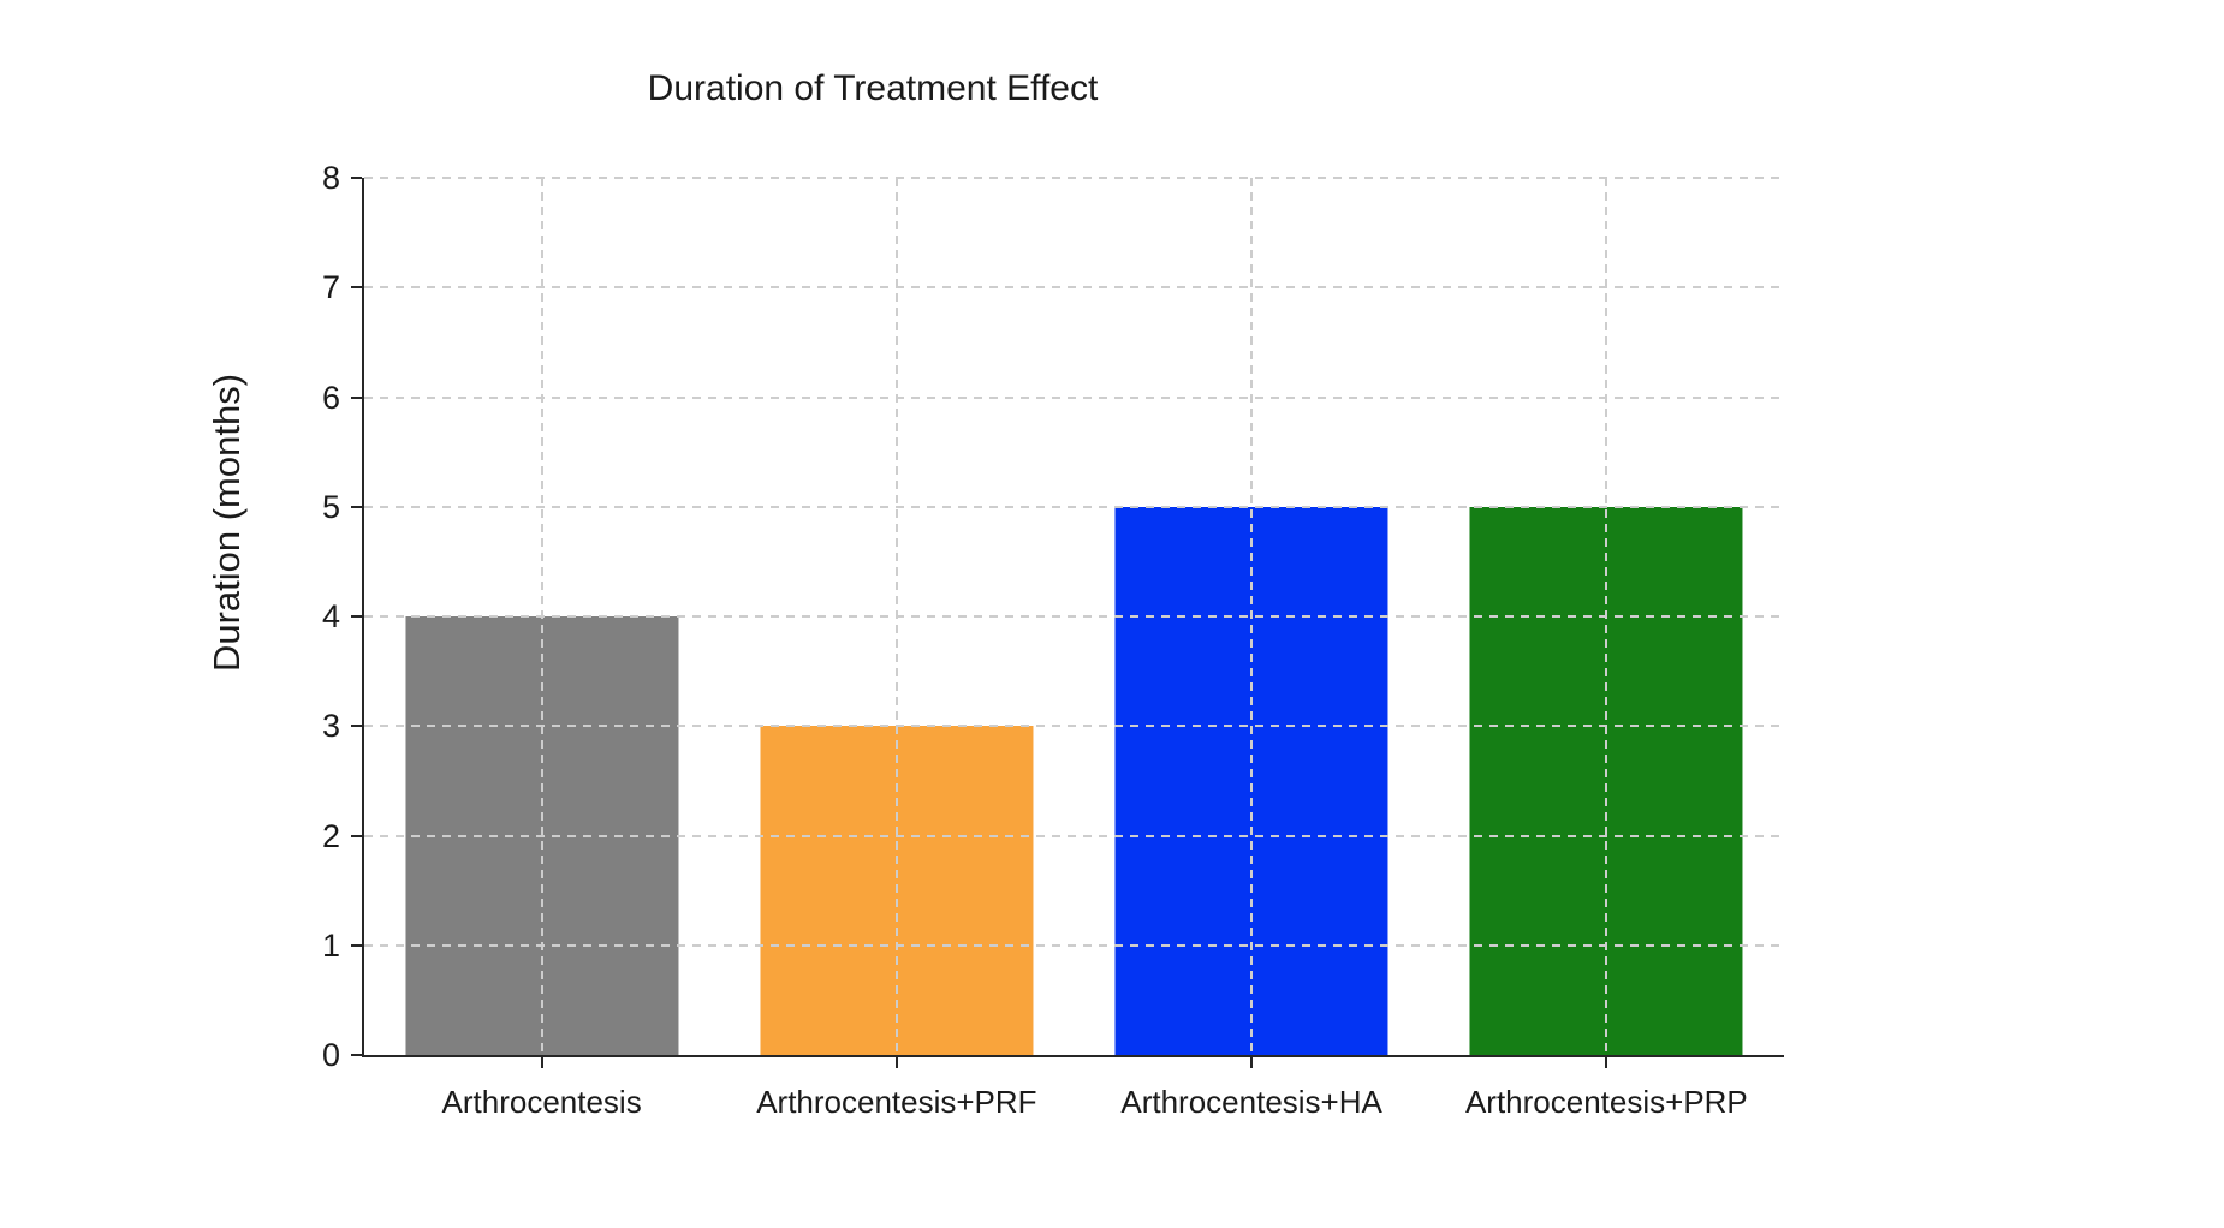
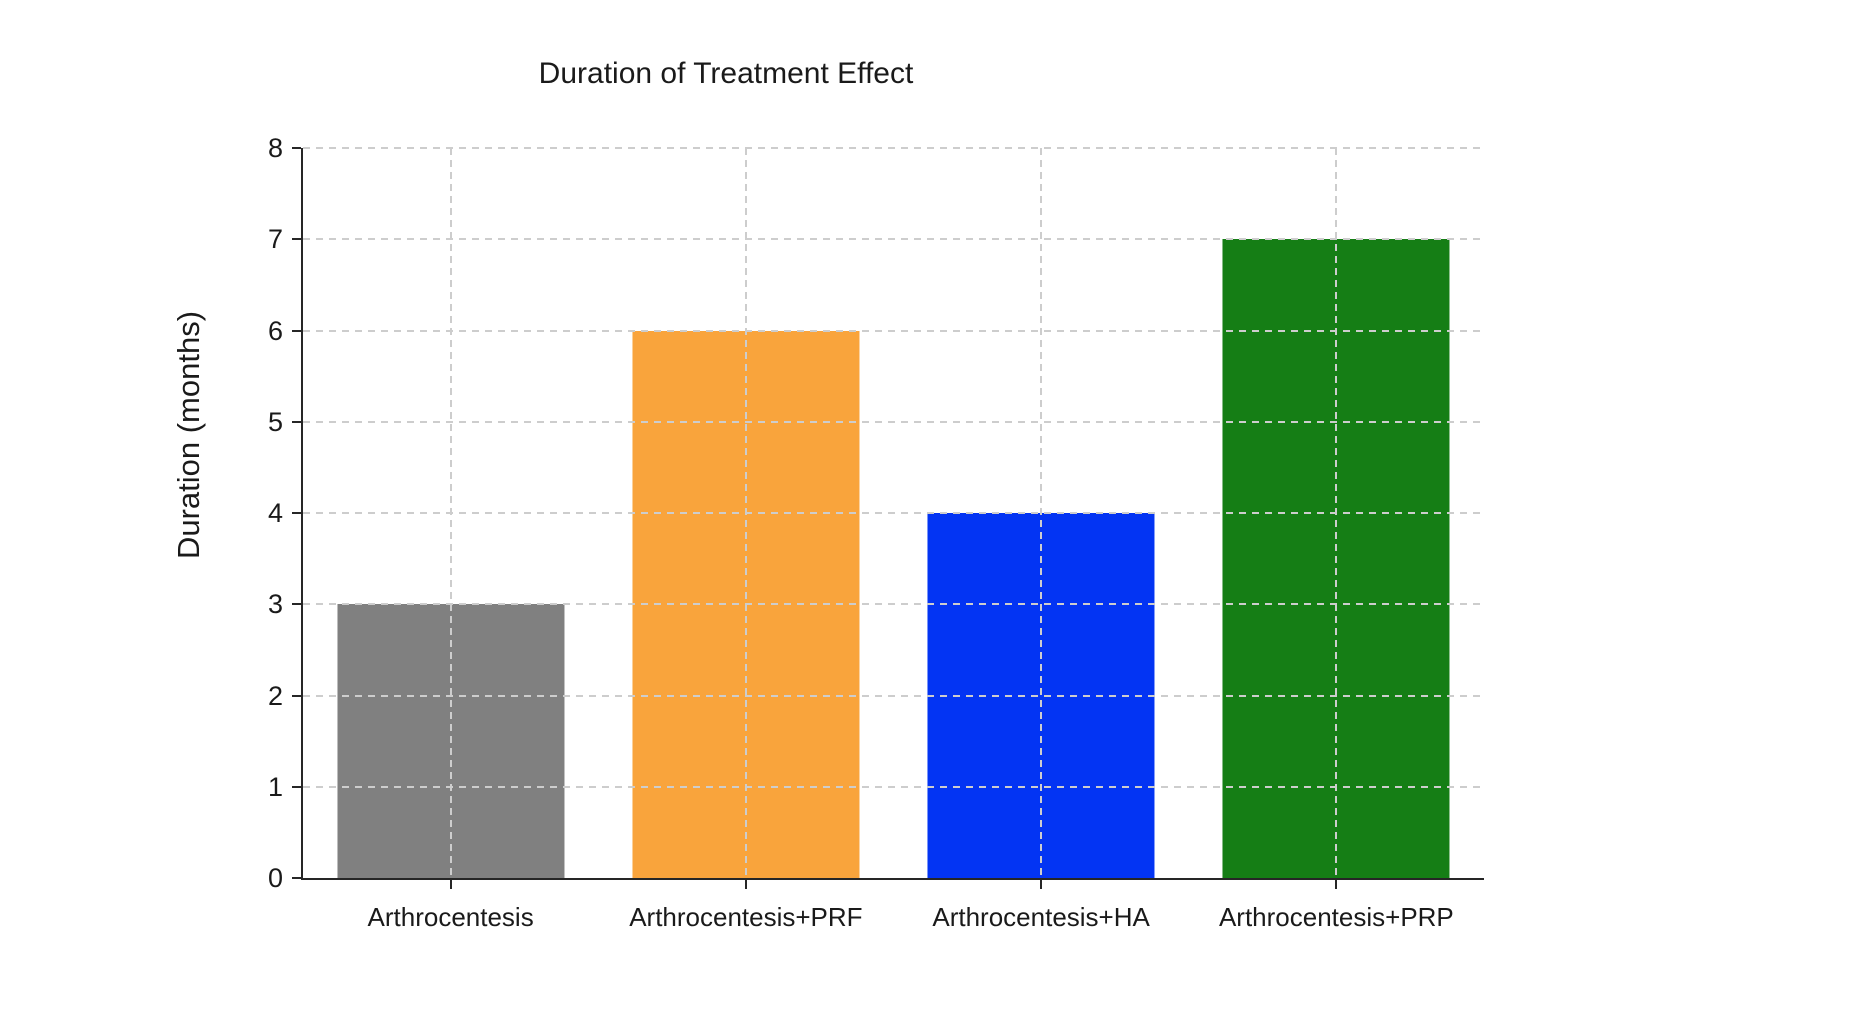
Arthrocentesis: 4 -> 3
Arthrocentesis+PRF: 3 -> 6
Arthrocentesis+HA: 5 -> 4
Arthrocentesis+PRP: 5 -> 7
